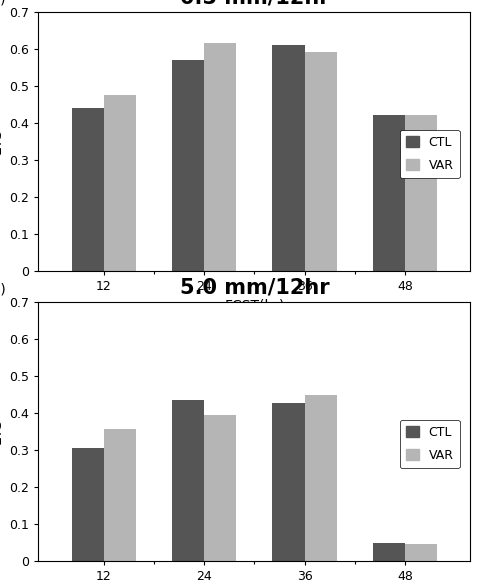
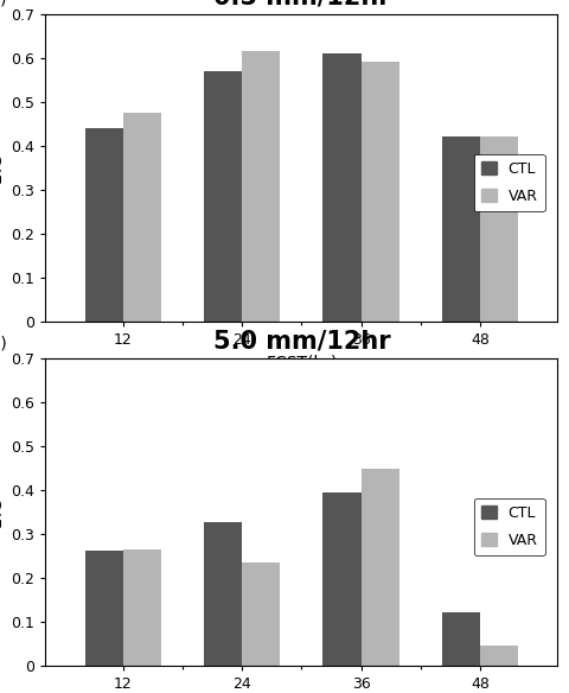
5.0 mm/12hr/CTL/12: 0.305 -> 0.260
5.0 mm/12hr/VAR/12: 0.355 -> 0.265
5.0 mm/12hr/CTL/24: 0.435 -> 0.325
5.0 mm/12hr/VAR/24: 0.395 -> 0.235
5.0 mm/12hr/CTL/36: 0.425 -> 0.395
5.0 mm/12hr/CTL/48: 0.048 -> 0.120
